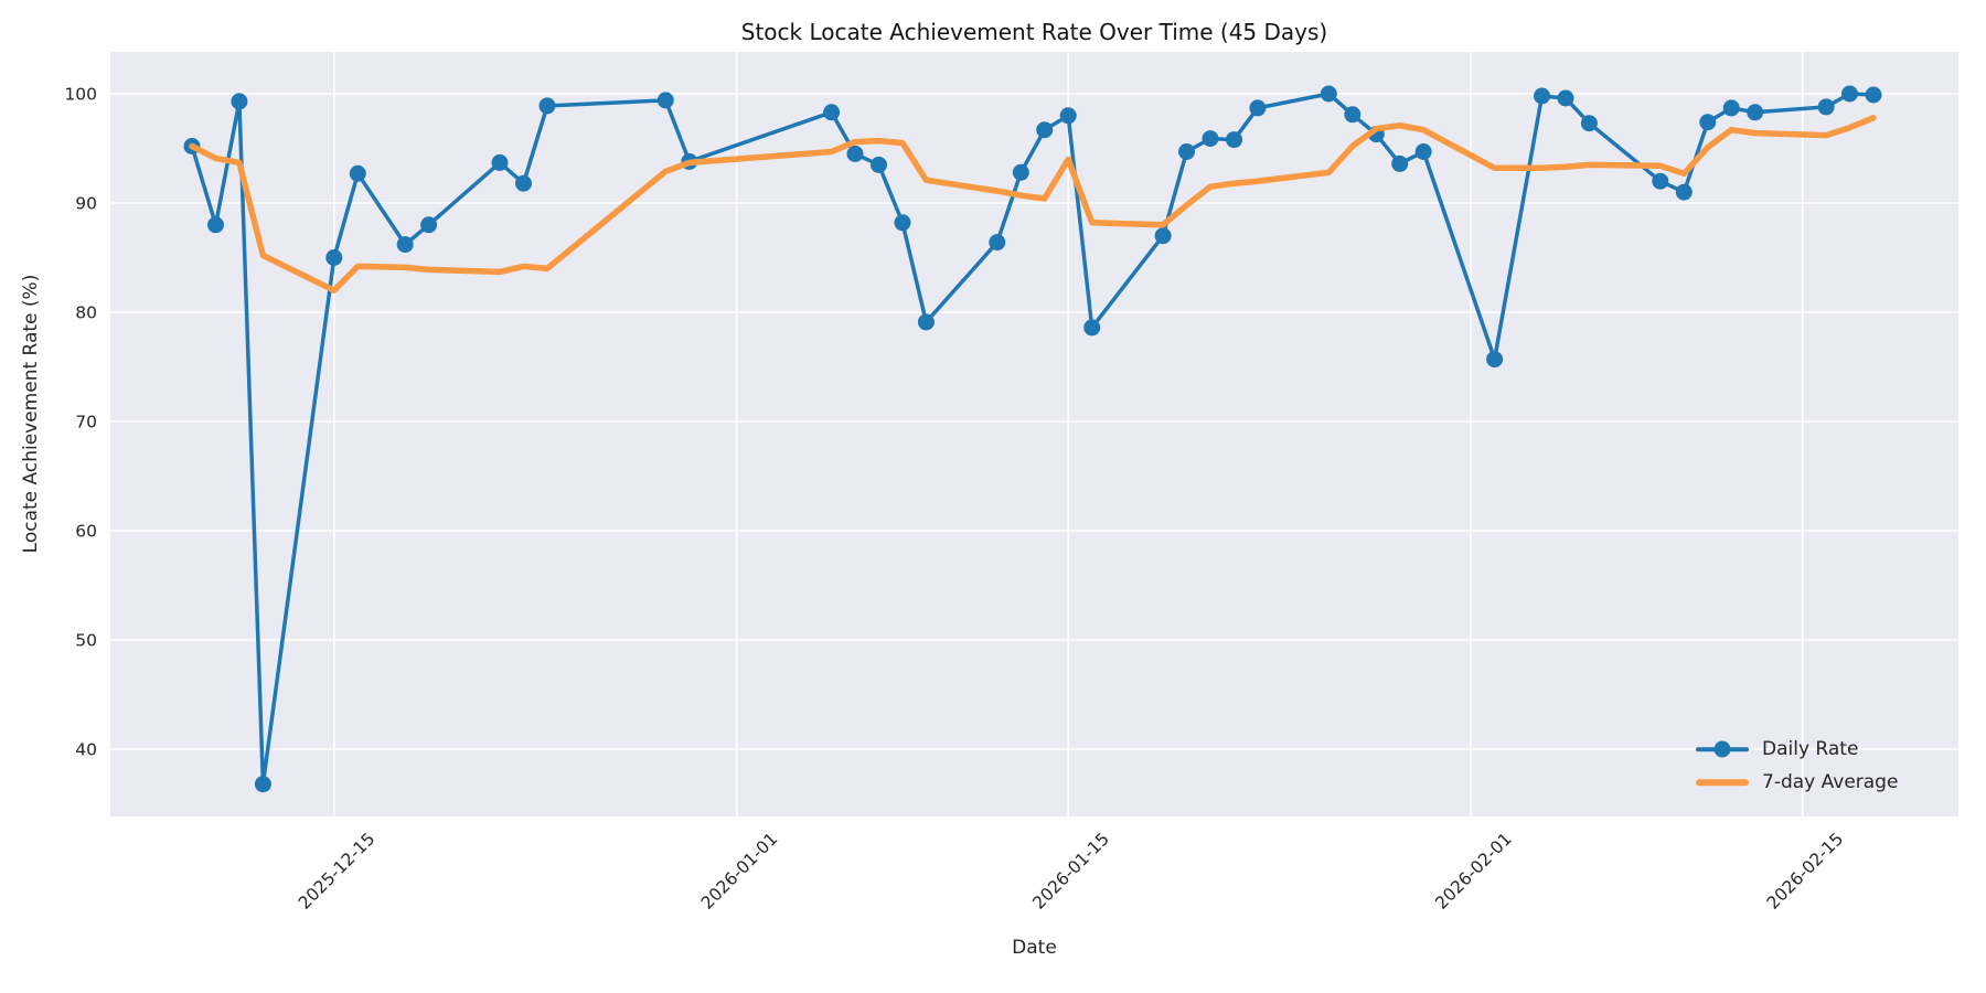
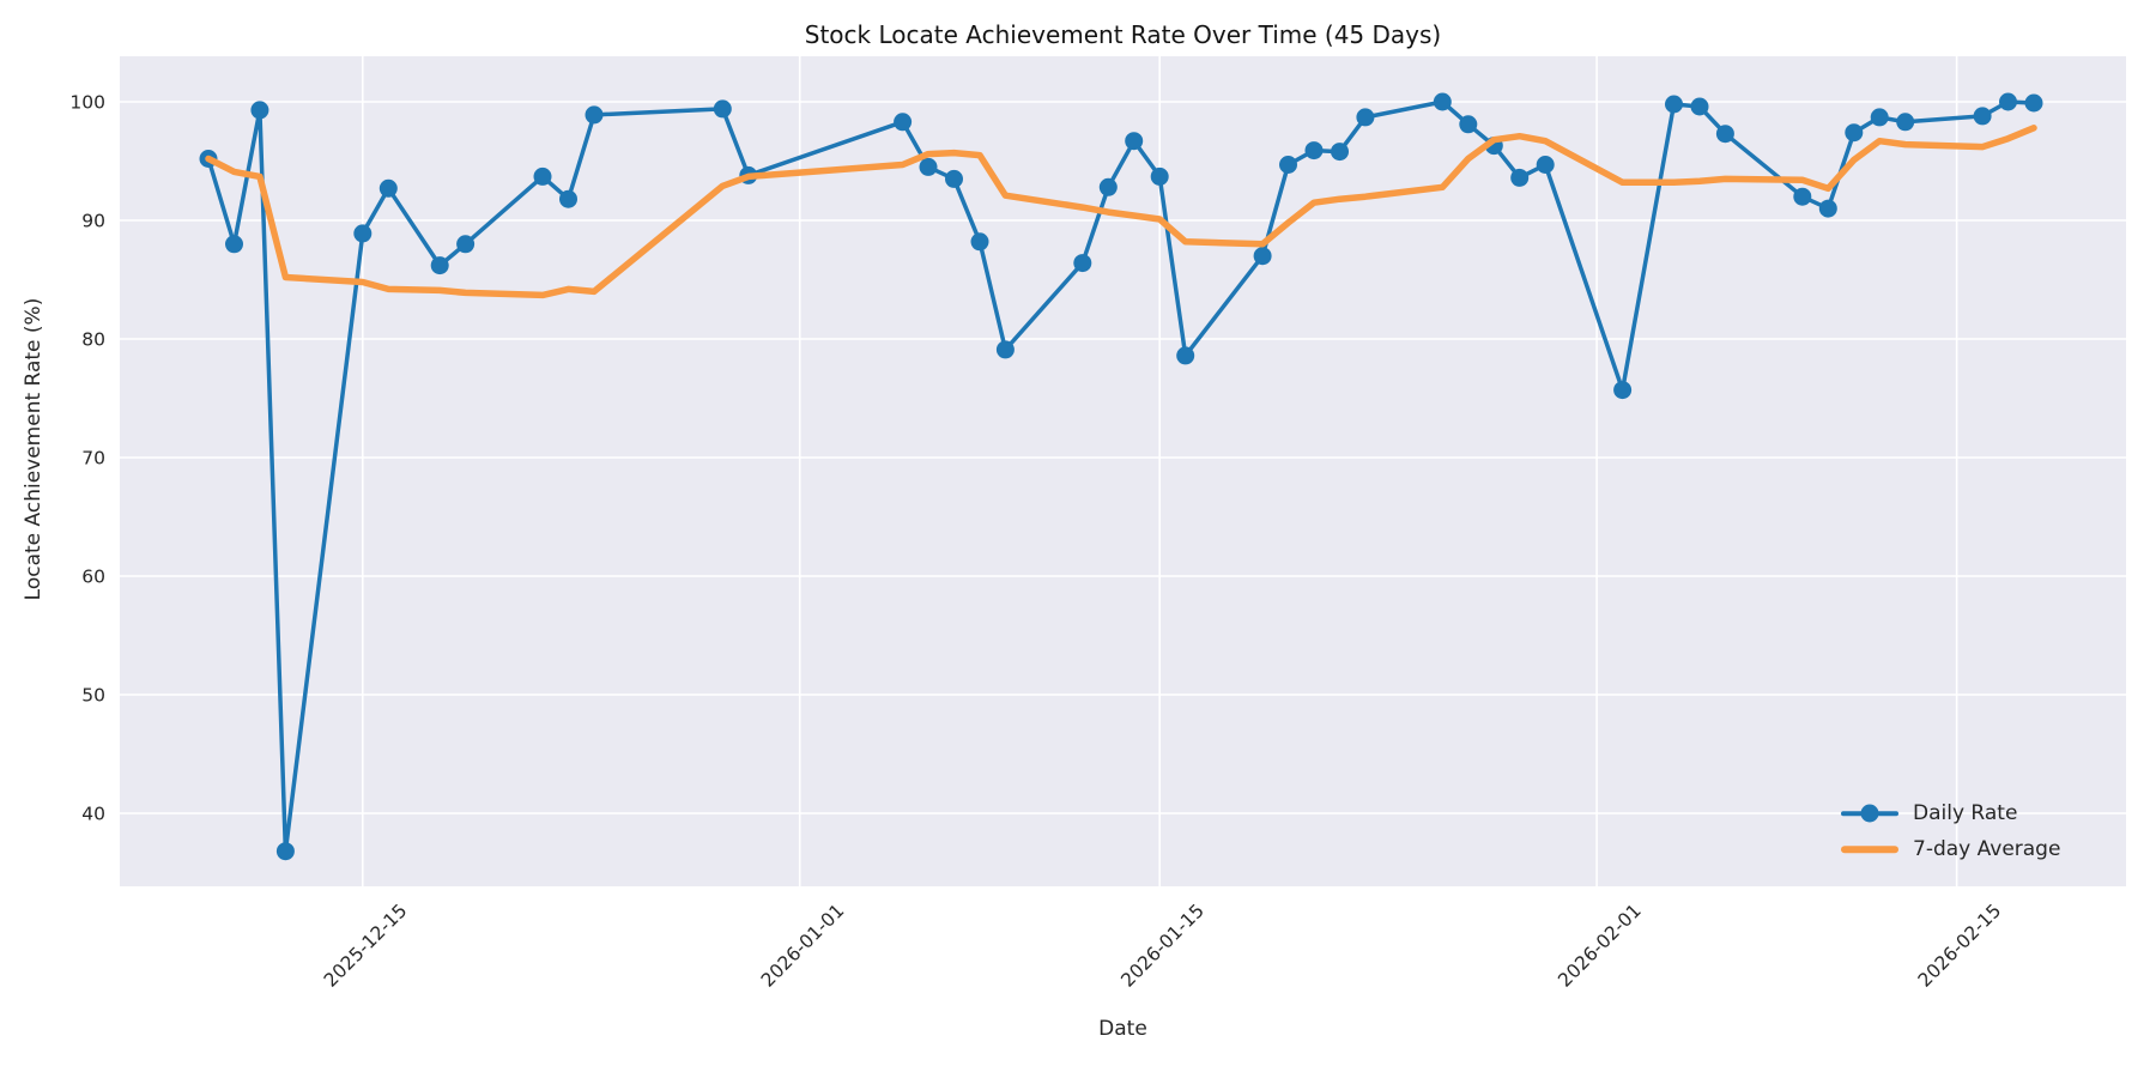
Daily Rate/2025-12-15: 85 -> 89
7-day Average/2025-12-15: 82 -> 85
Daily Rate/2026-01-15: 98 -> 94
7-day Average/2026-01-15: 94 -> 90
